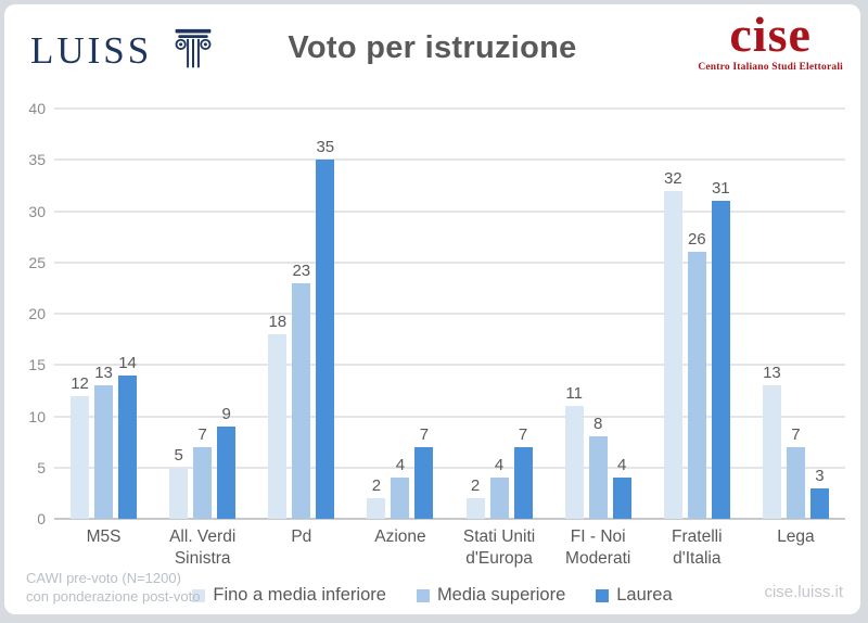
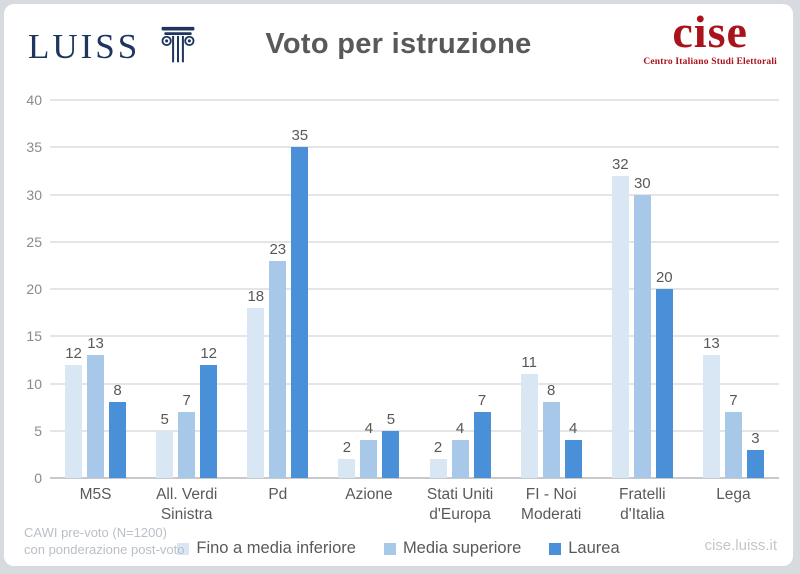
Laurea/M5S: 14 -> 8
Laurea/All. Verdi Sinistra: 9 -> 12
Laurea/Azione: 7 -> 5
Media superiore/Fratelli d'Italia: 26 -> 30
Laurea/Fratelli d'Italia: 31 -> 20
